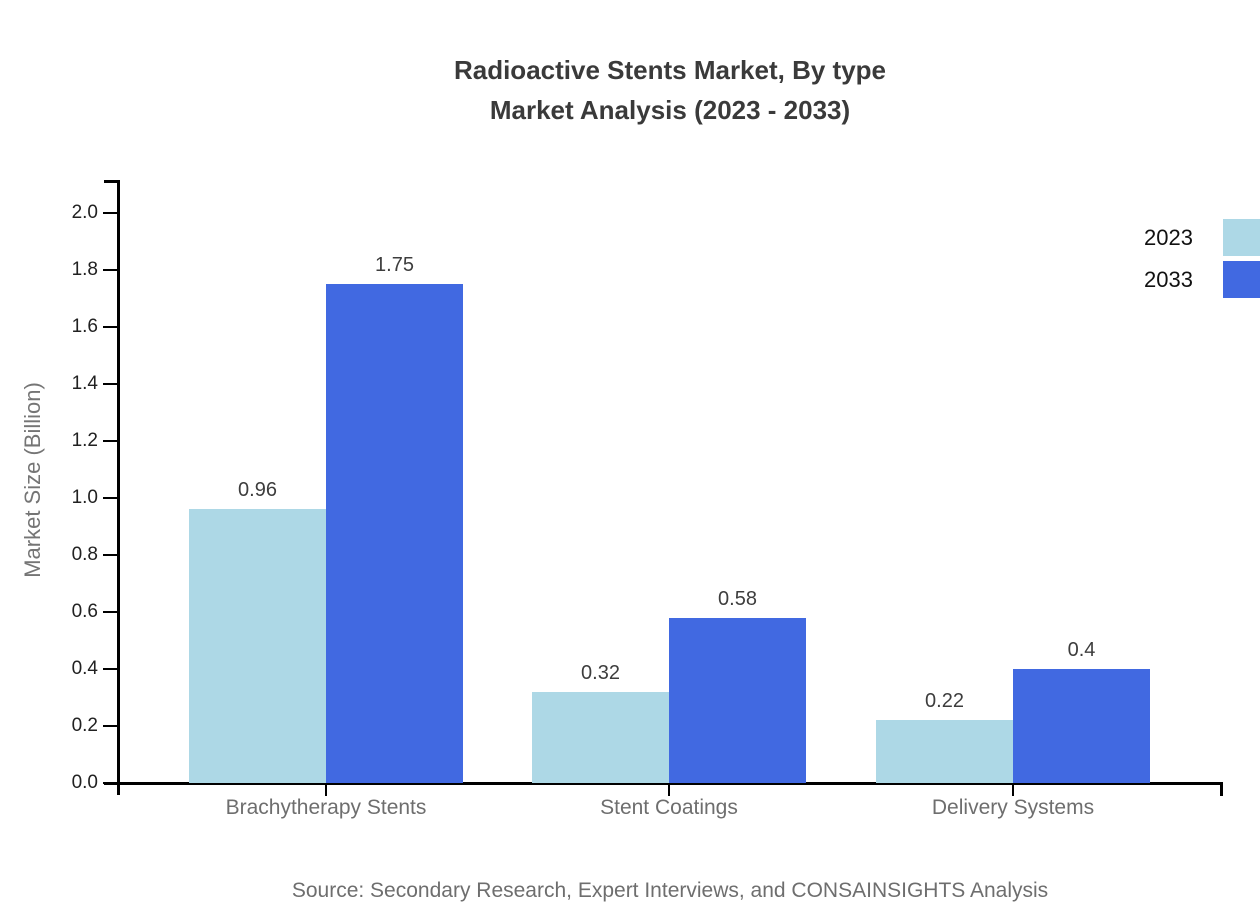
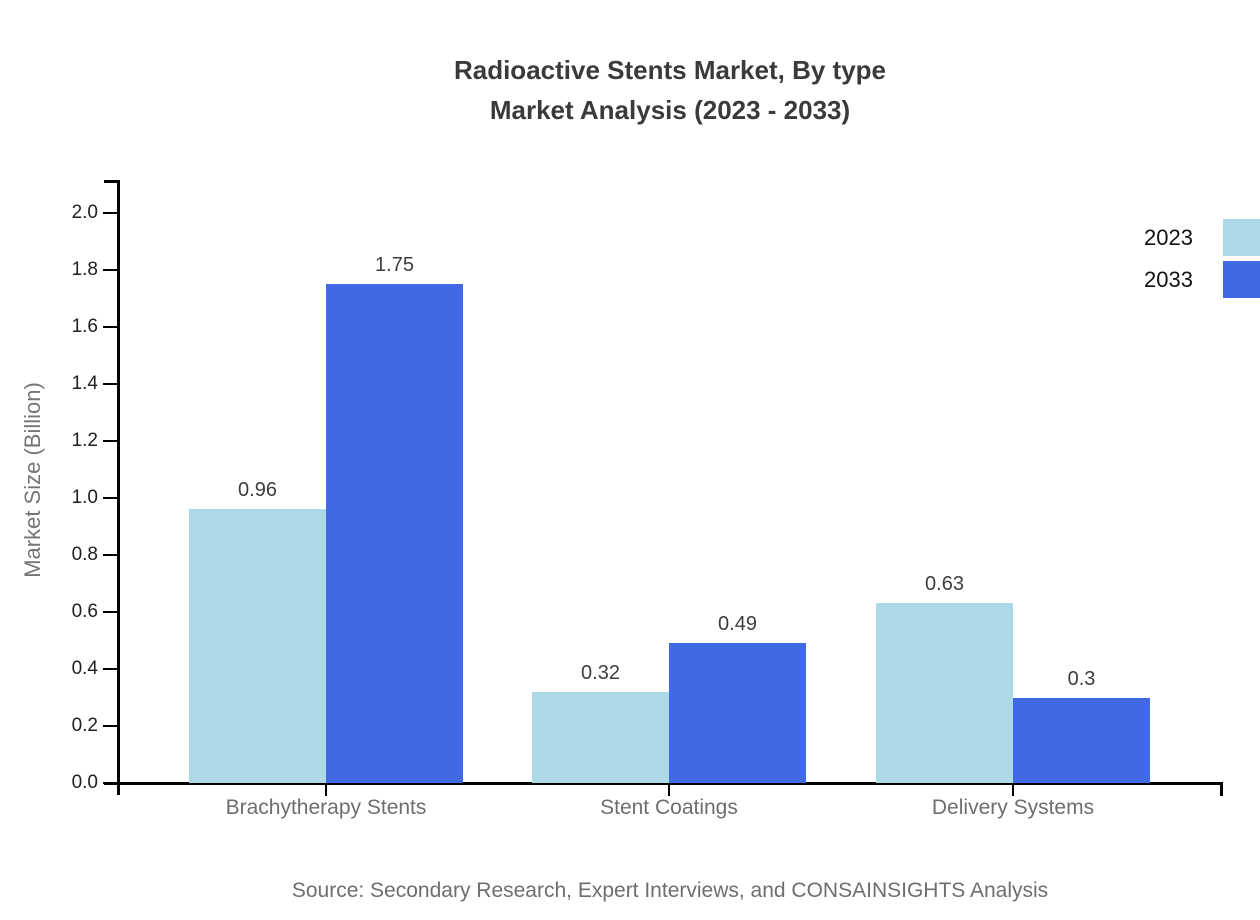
2033/Stent Coatings: 0.58 -> 0.49
2023/Delivery Systems: 0.22 -> 0.63
2033/Delivery Systems: 0.4 -> 0.3
